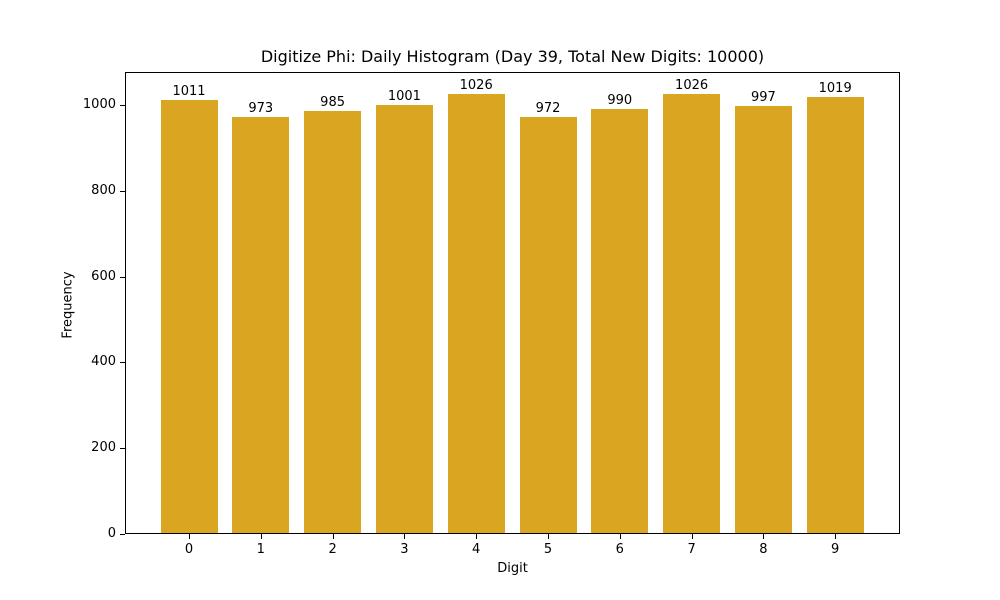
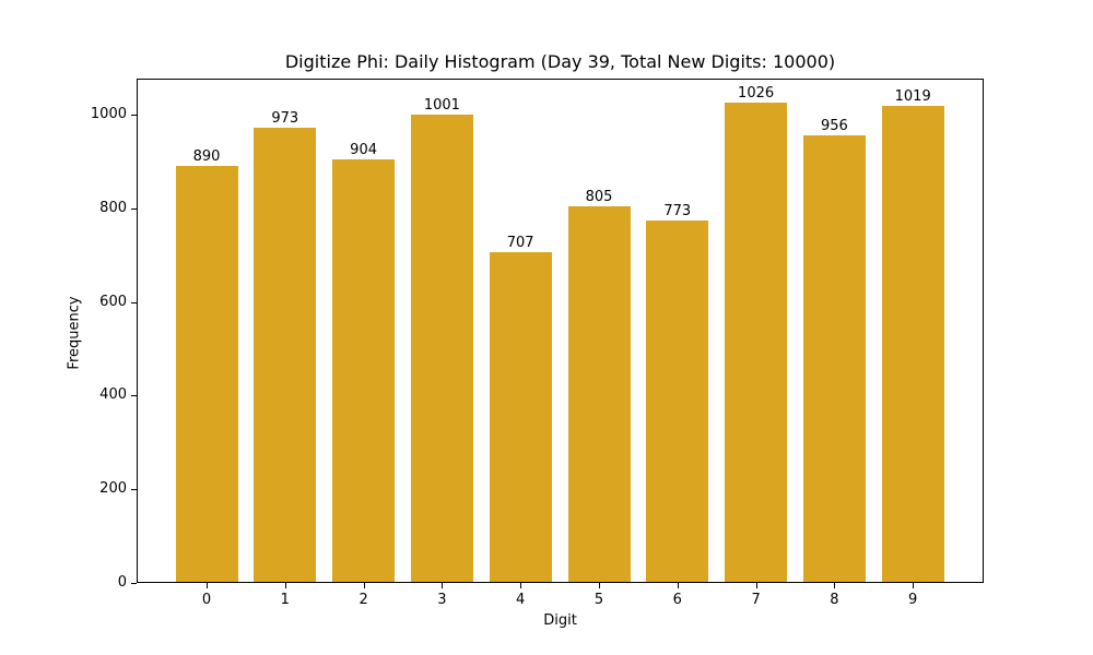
0: 1011 -> 890
2: 985 -> 904
4: 1026 -> 707
5: 972 -> 805
6: 990 -> 773
8: 997 -> 956
